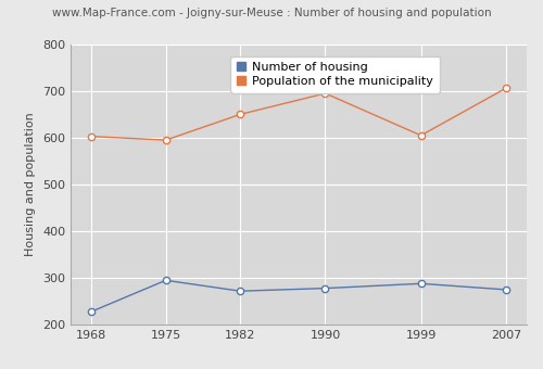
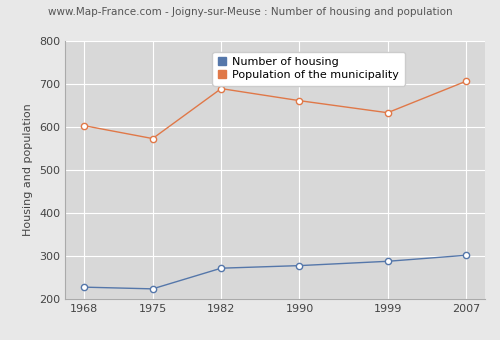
Number of housing/1975: 295 -> 224
Population of the municipality/1975: 595 -> 573
Population of the municipality/1982: 650 -> 689
Population of the municipality/1990: 695 -> 661
Population of the municipality/1999: 605 -> 633
Number of housing/2007: 275 -> 302
